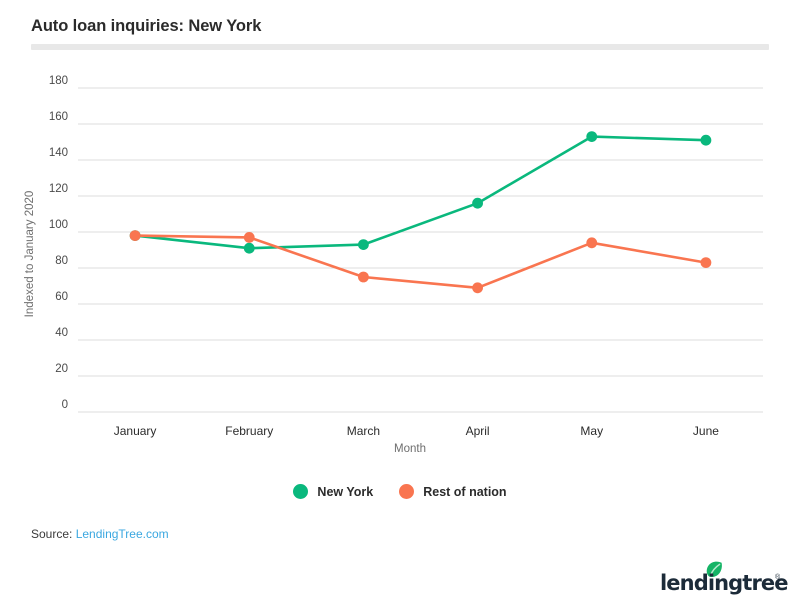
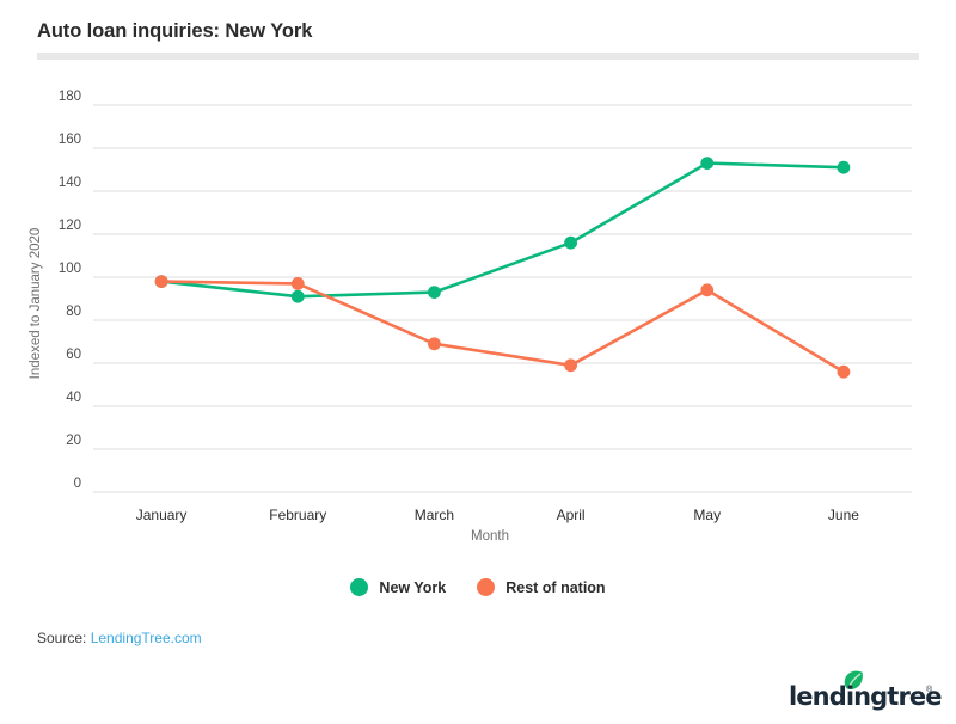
Rest of nation/March: 75 -> 69
Rest of nation/April: 69 -> 59
Rest of nation/June: 83 -> 56
